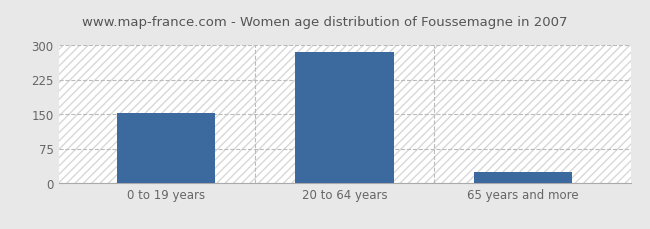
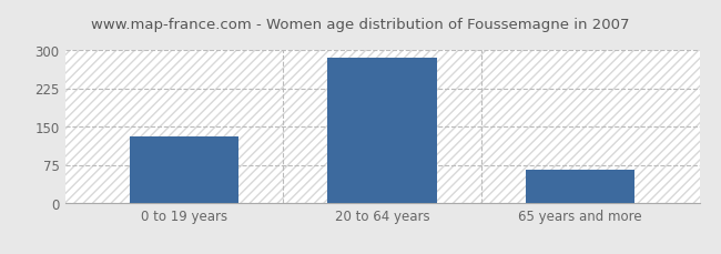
0 to 19 years: 152 -> 130
65 years and more: 25 -> 65
